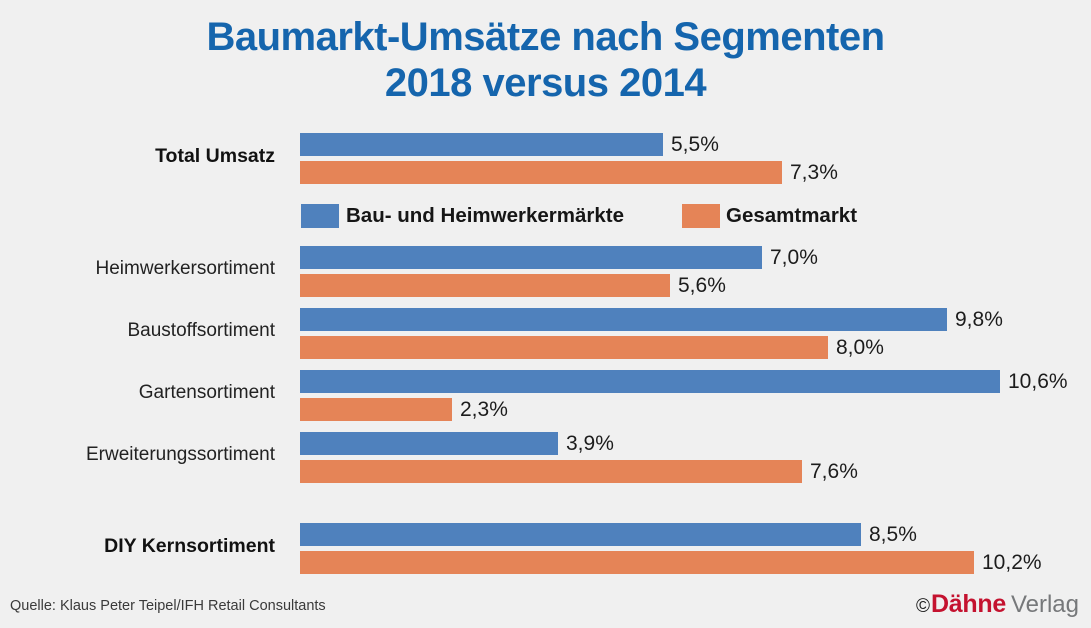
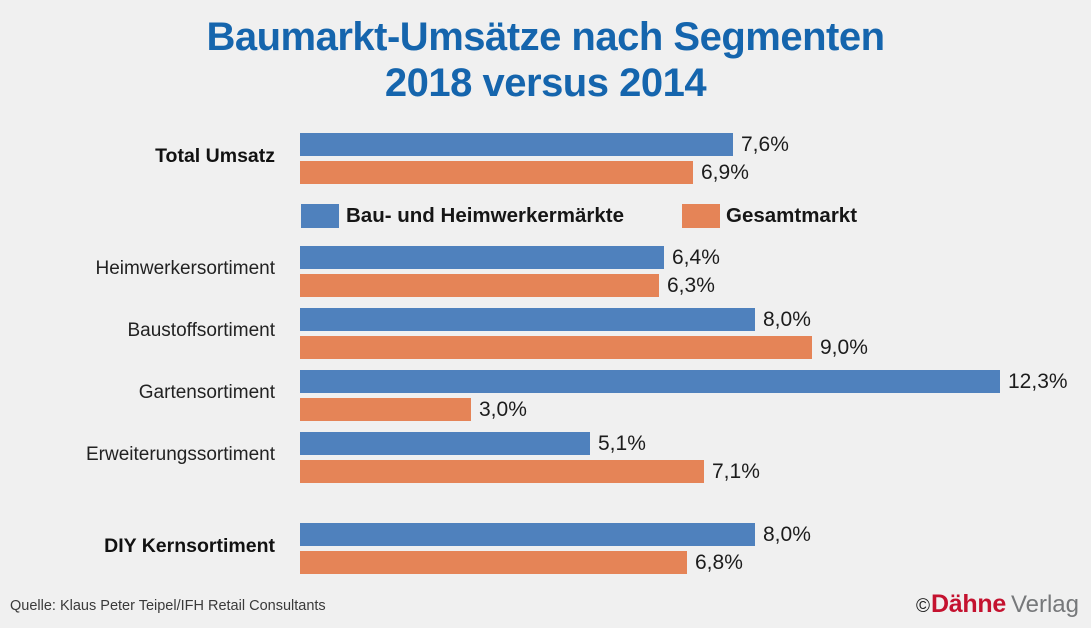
Bau- und Heimwerkermärkte/Total Umsatz: 5,5% -> 7,6%
Gesamtmarkt/Total Umsatz: 7,3% -> 6,9%
Bau- und Heimwerkermärkte/Heimwerkersortiment: 7,0% -> 6,4%
Gesamtmarkt/Heimwerkersortiment: 5,6% -> 6,3%
Bau- und Heimwerkermärkte/Baustoffsortiment: 9,8% -> 8,0%
Gesamtmarkt/Baustoffsortiment: 8,0% -> 9,0%
Bau- und Heimwerkermärkte/Gartensortiment: 10,6% -> 12,3%
Gesamtmarkt/Gartensortiment: 2,3% -> 3,0%
Bau- und Heimwerkermärkte/Erweiterungssortiment: 3,9% -> 5,1%
Gesamtmarkt/Erweiterungssortiment: 7,6% -> 7,1%
Bau- und Heimwerkermärkte/DIY Kernsortiment: 8,5% -> 8,0%
Gesamtmarkt/DIY Kernsortiment: 10,2% -> 6,8%
